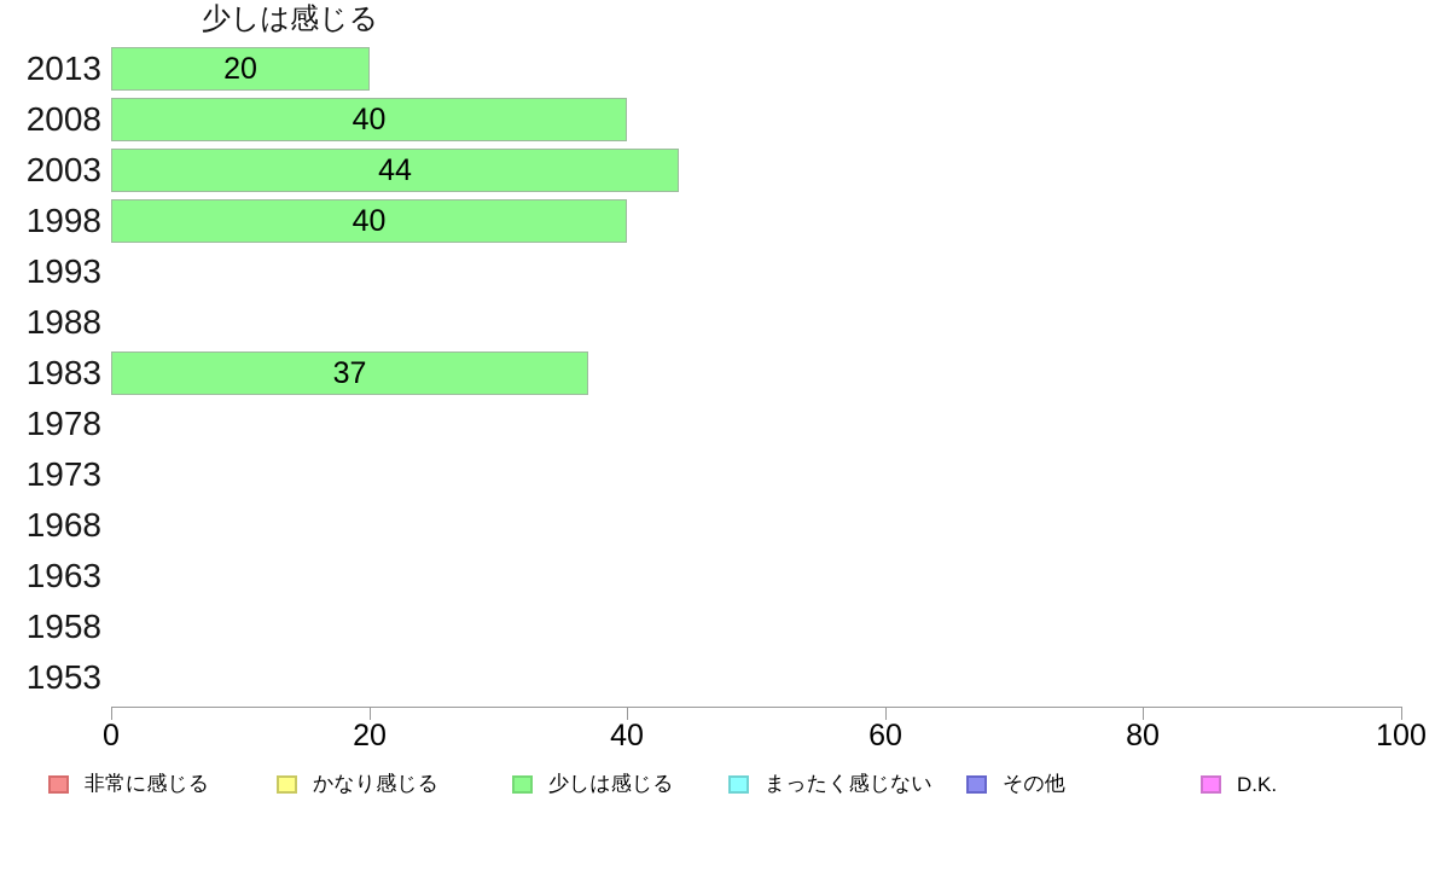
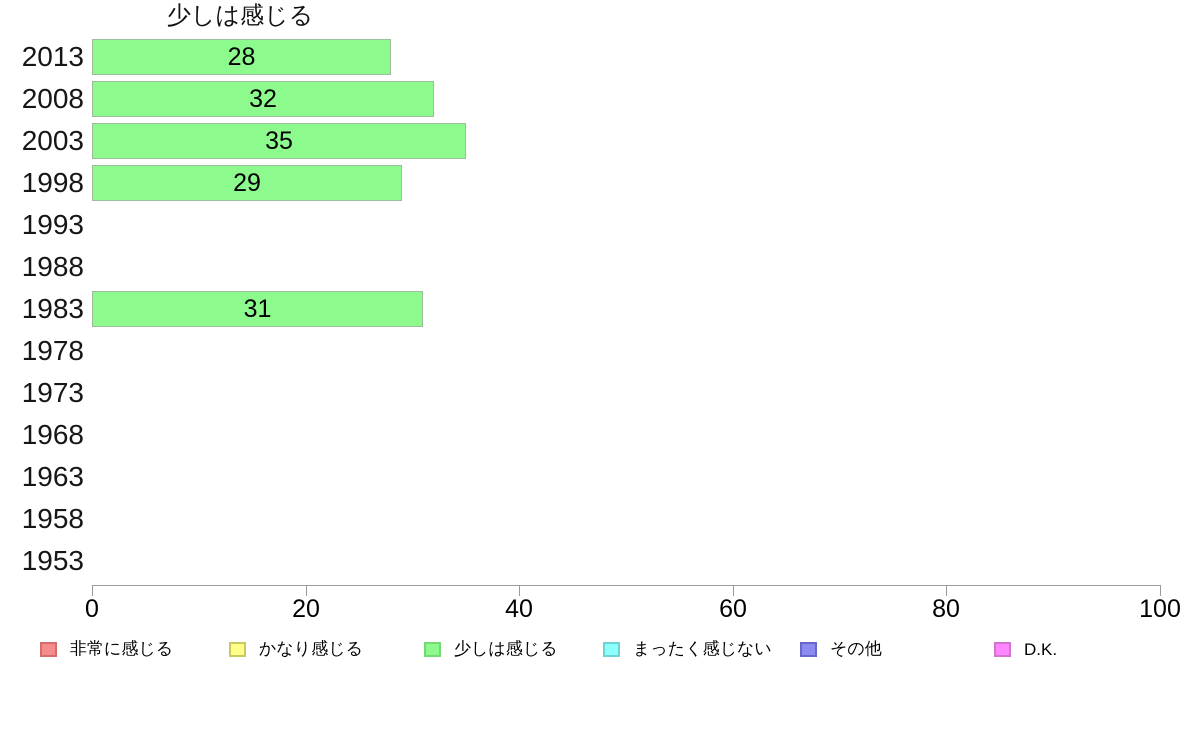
2013: 20 -> 28
2008: 40 -> 32
2003: 44 -> 35
1998: 40 -> 29
1983: 37 -> 31
